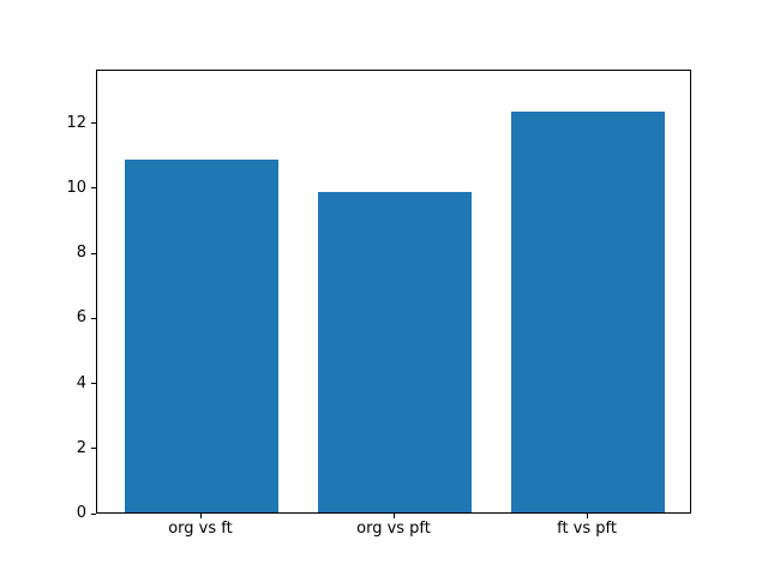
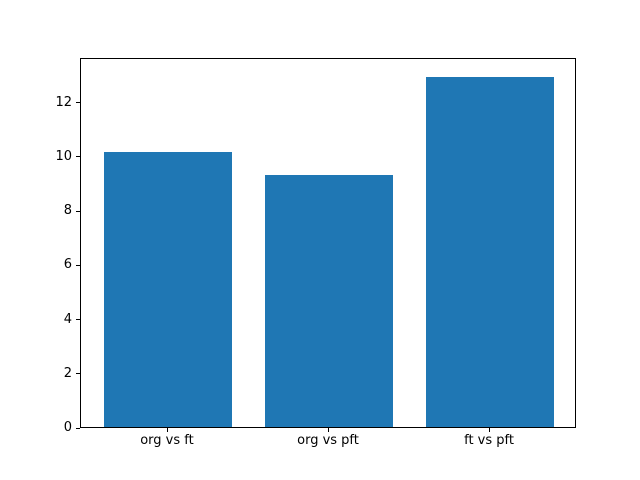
org vs ft: 10.9 -> 10.2
org vs pft: 9.9 -> 9.3
ft vs pft: 12.4 -> 13.0
